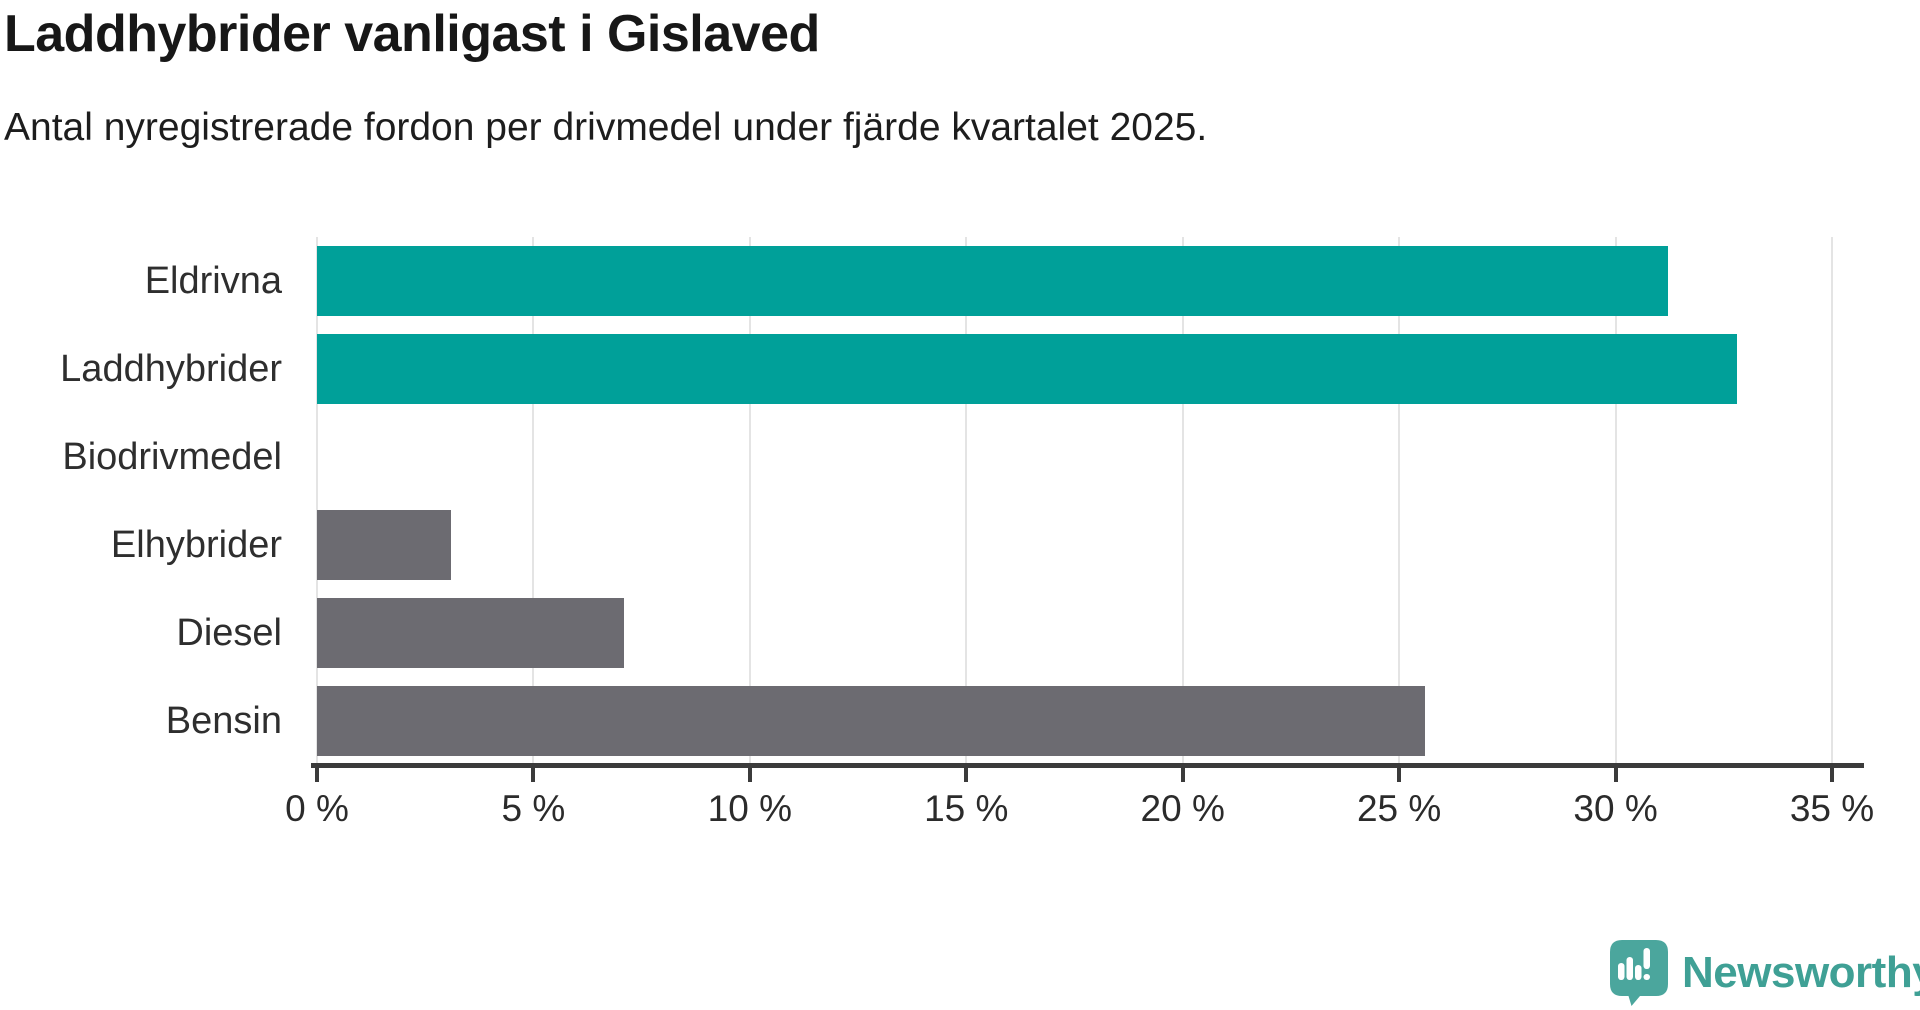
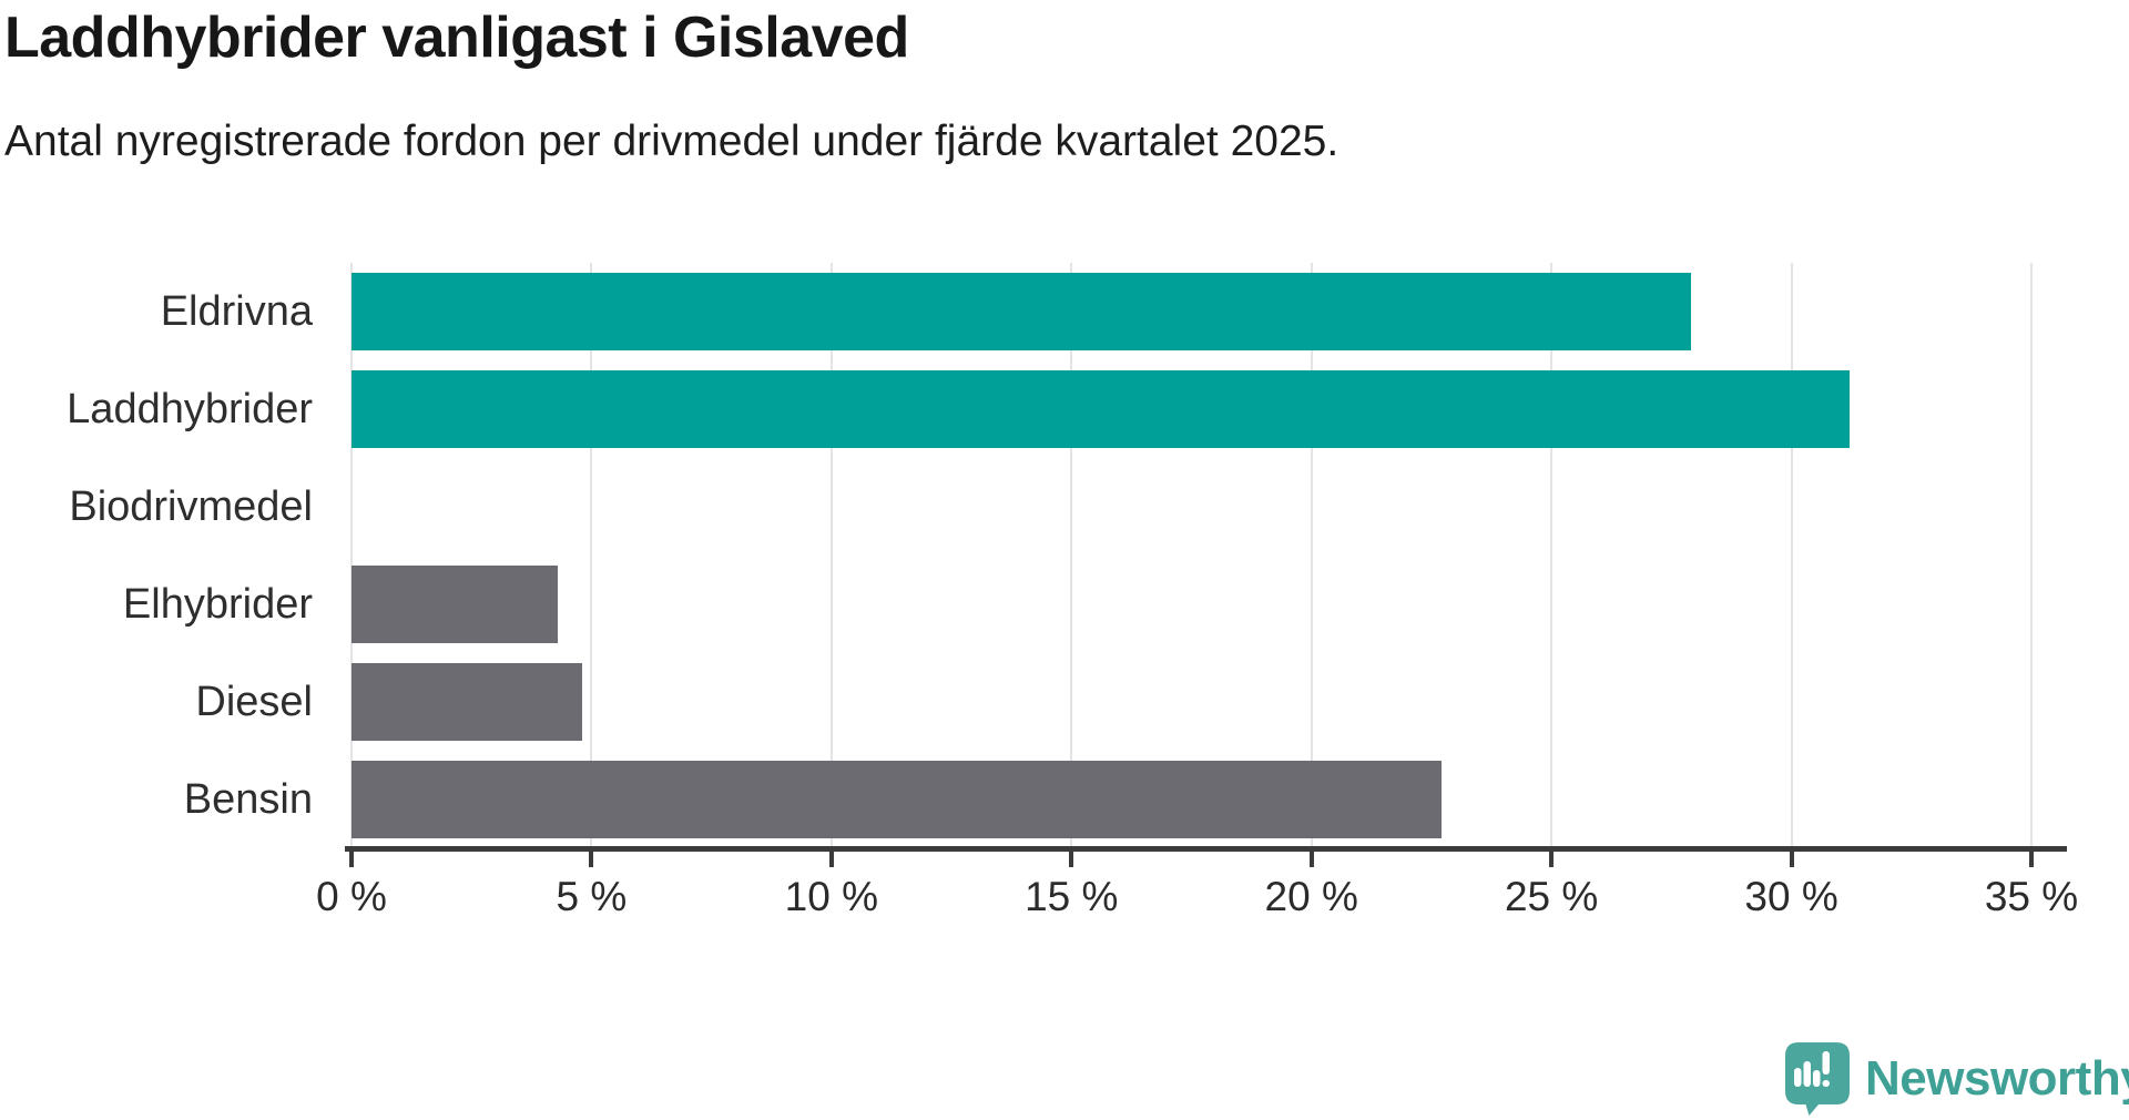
Eldrivna: 31.2% -> 27.9%
Laddhybrider: 32.8% -> 31.2%
Elhybrider: 3.1% -> 4.3%
Diesel: 7.1% -> 4.8%
Bensin: 25.6% -> 22.7%
